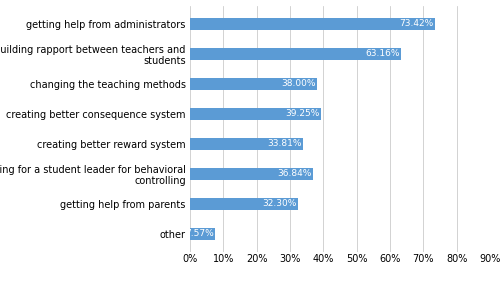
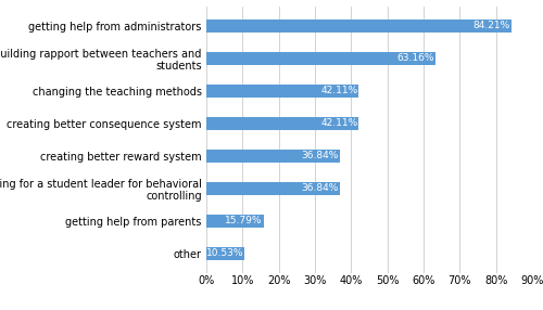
getting help from administrators: 73.42% -> 84.21%
changing the teaching methods: 38.00% -> 42.11%
creating better consequence system: 39.25% -> 42.11%
creating better reward system: 33.81% -> 36.84%
getting help from parents: 32.30% -> 15.79%
other: 7.57% -> 10.53%
